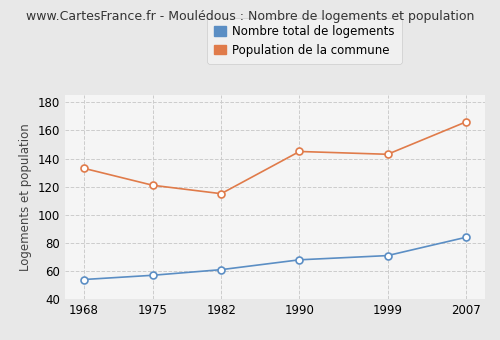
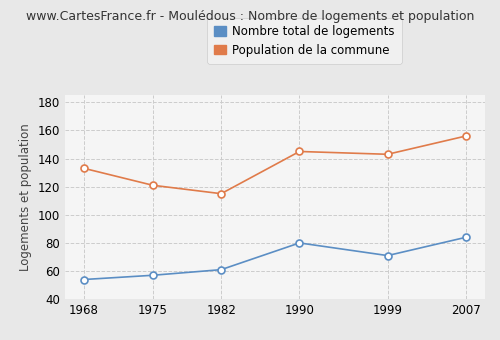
Nombre total de logements/1990: 68 -> 80
Population de la commune/2007: 166 -> 156
